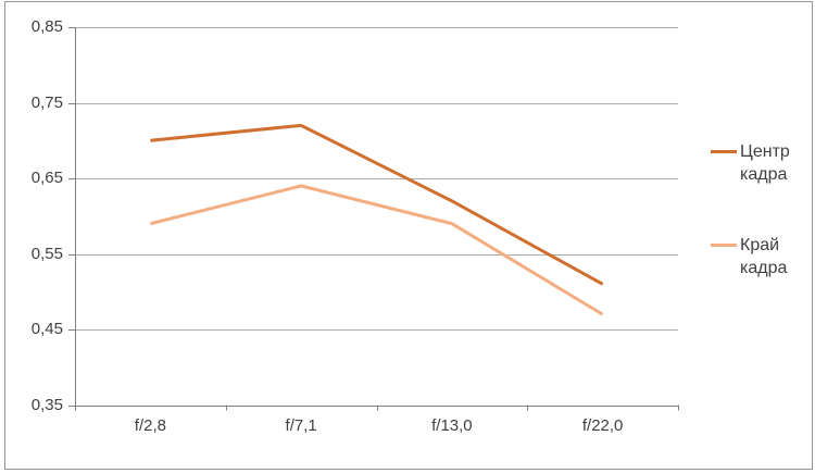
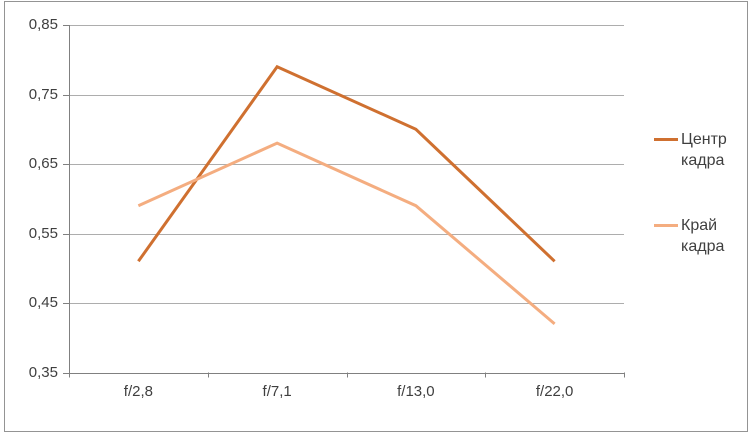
Центр кадра/f/2,8: 0,70 -> 0,51
Центр кадра/f/7,1: 0,72 -> 0,79
Край кадра/f/7,1: 0,64 -> 0,68
Центр кадра/f/13,0: 0,62 -> 0,70
Край кадра/f/22,0: 0,47 -> 0,42
